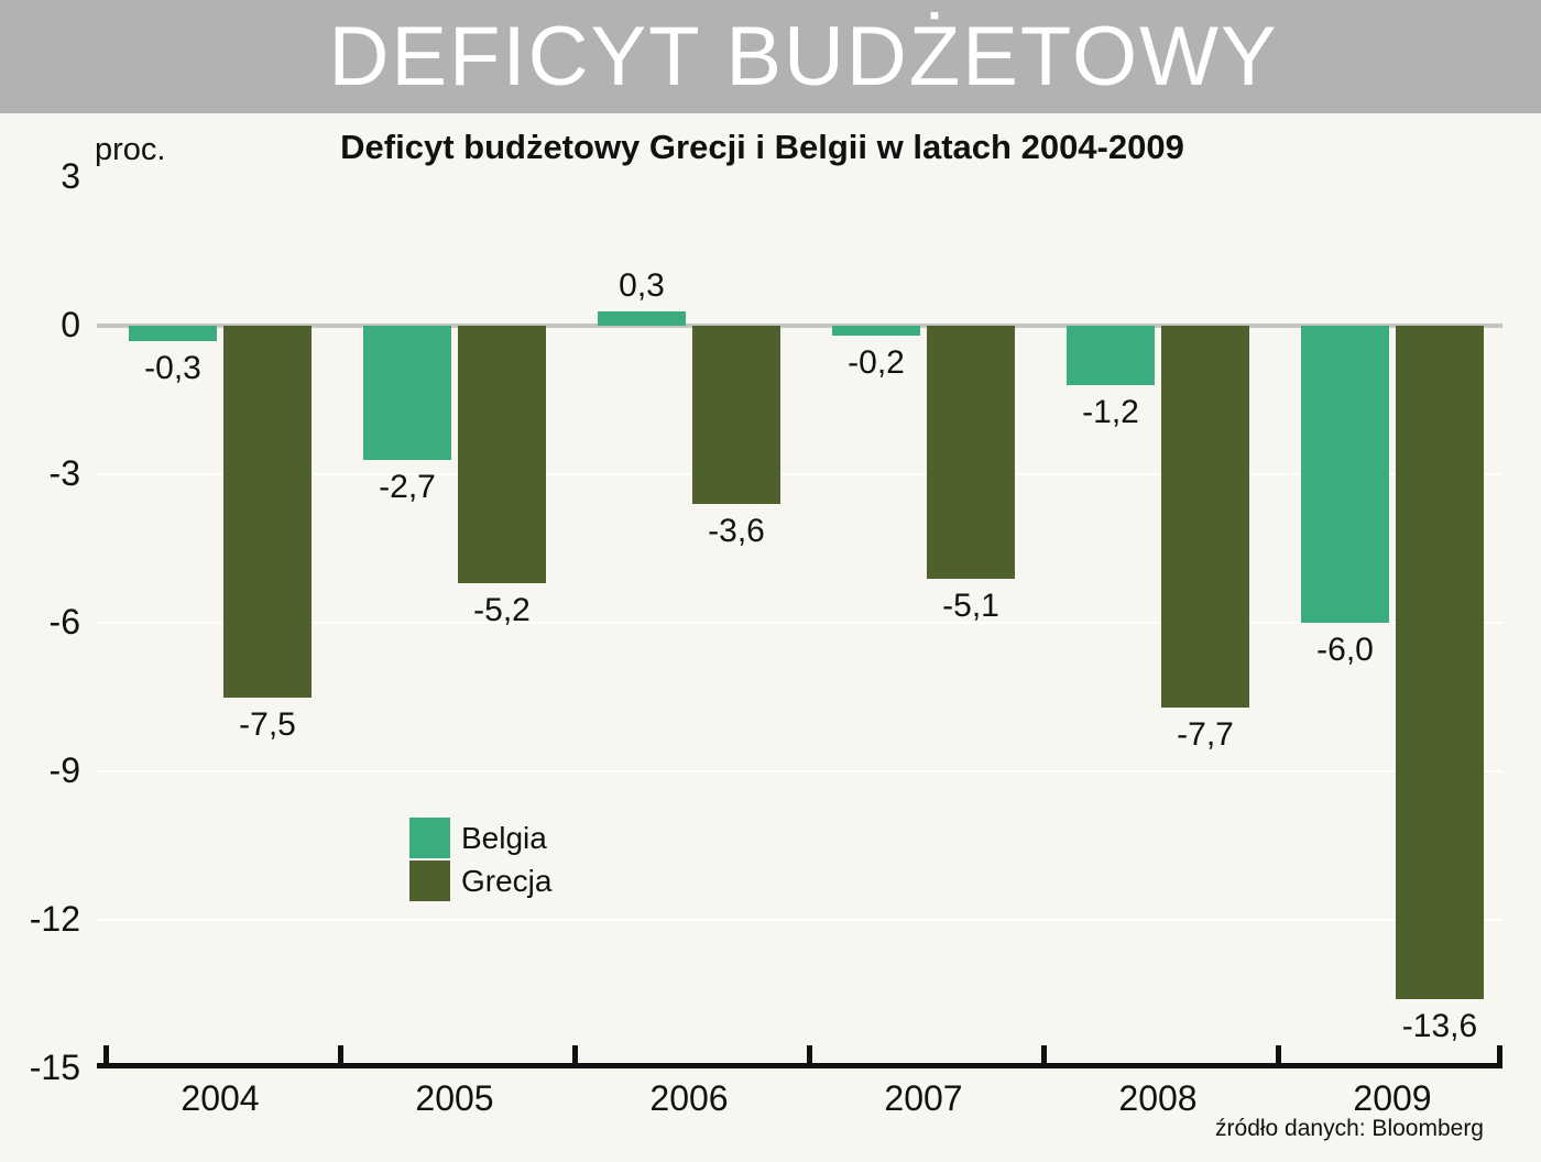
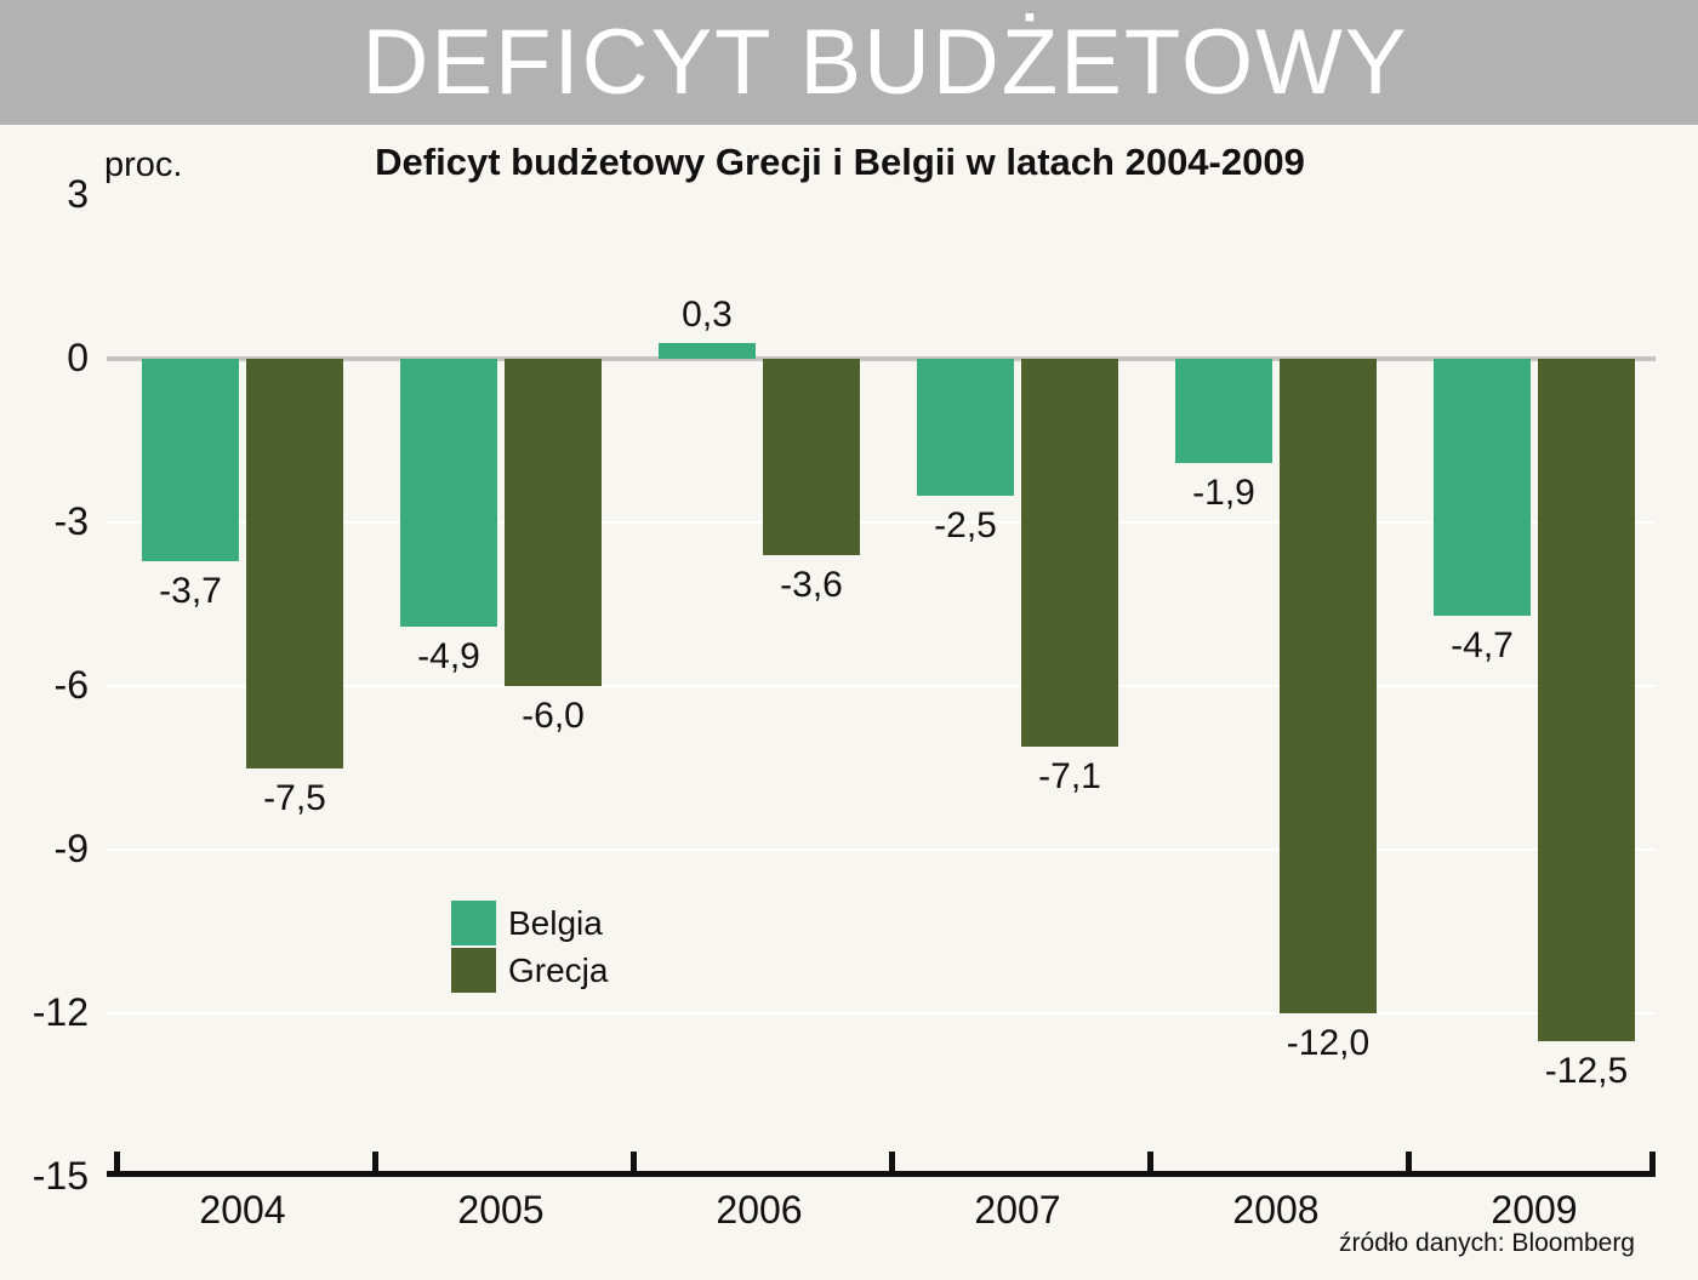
Belgia/2004: -0,3 -> -3,7
Belgia/2005: -2,7 -> -4,9
Grecja/2005: -5,2 -> -6,0
Belgia/2007: -0,2 -> -2,5
Grecja/2007: -5,1 -> -7,1
Belgia/2008: -1,2 -> -1,9
Grecja/2008: -7,7 -> -12,0
Belgia/2009: -6,0 -> -4,7
Grecja/2009: -13,6 -> -12,5
